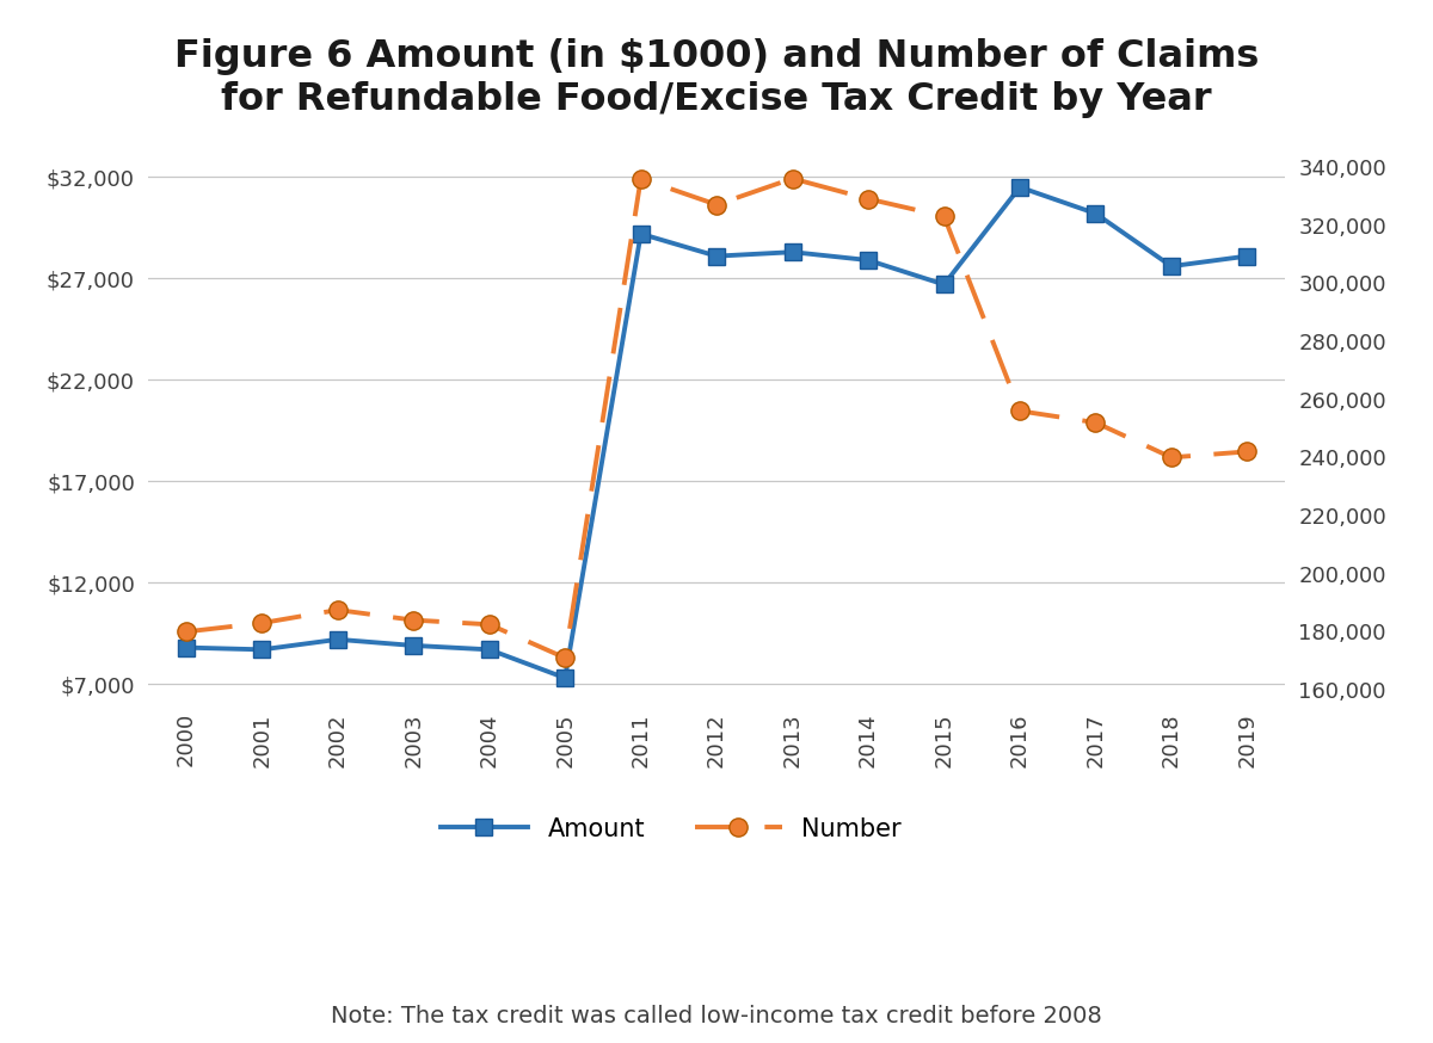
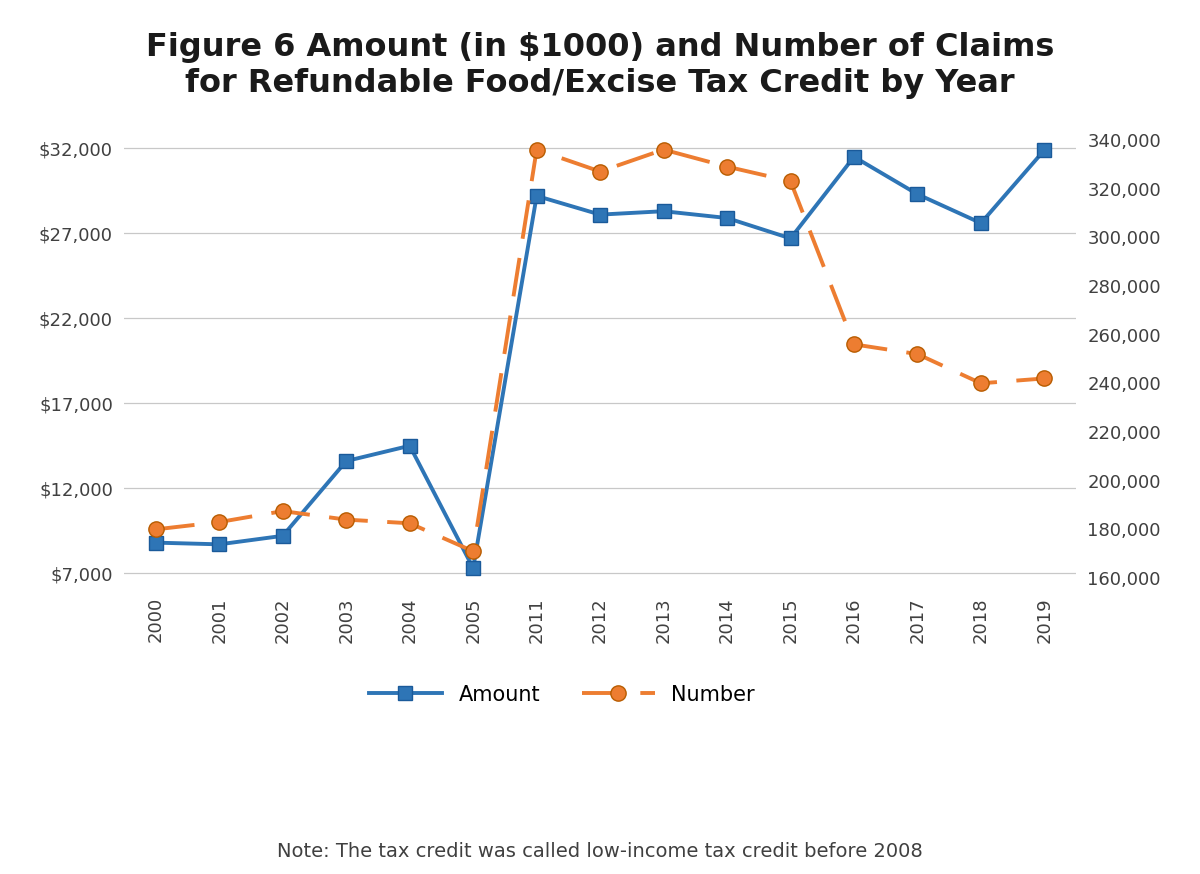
Amount/2003: $8,900 -> $13,600
Amount/2004: $8,700 -> $14,500
Amount/2017: $30,200 -> $29,300
Amount/2019: $28,100 -> $31,900
